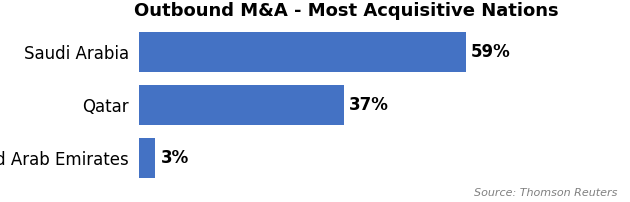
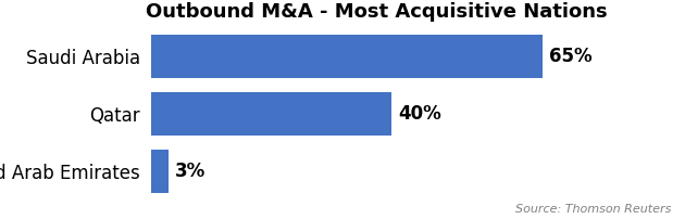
Saudi Arabia: 59% -> 65%
Qatar: 37% -> 40%
